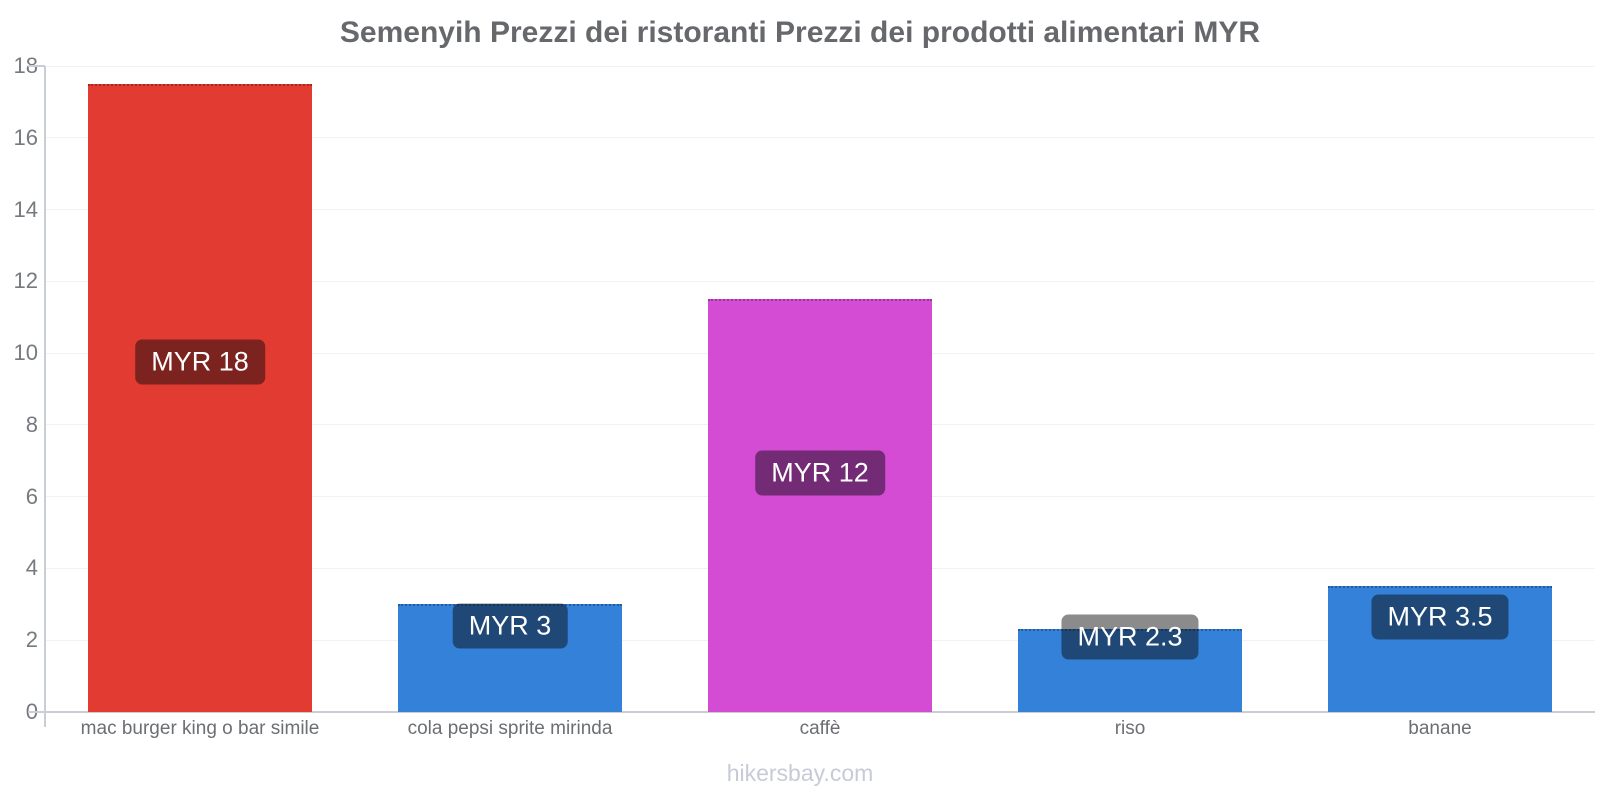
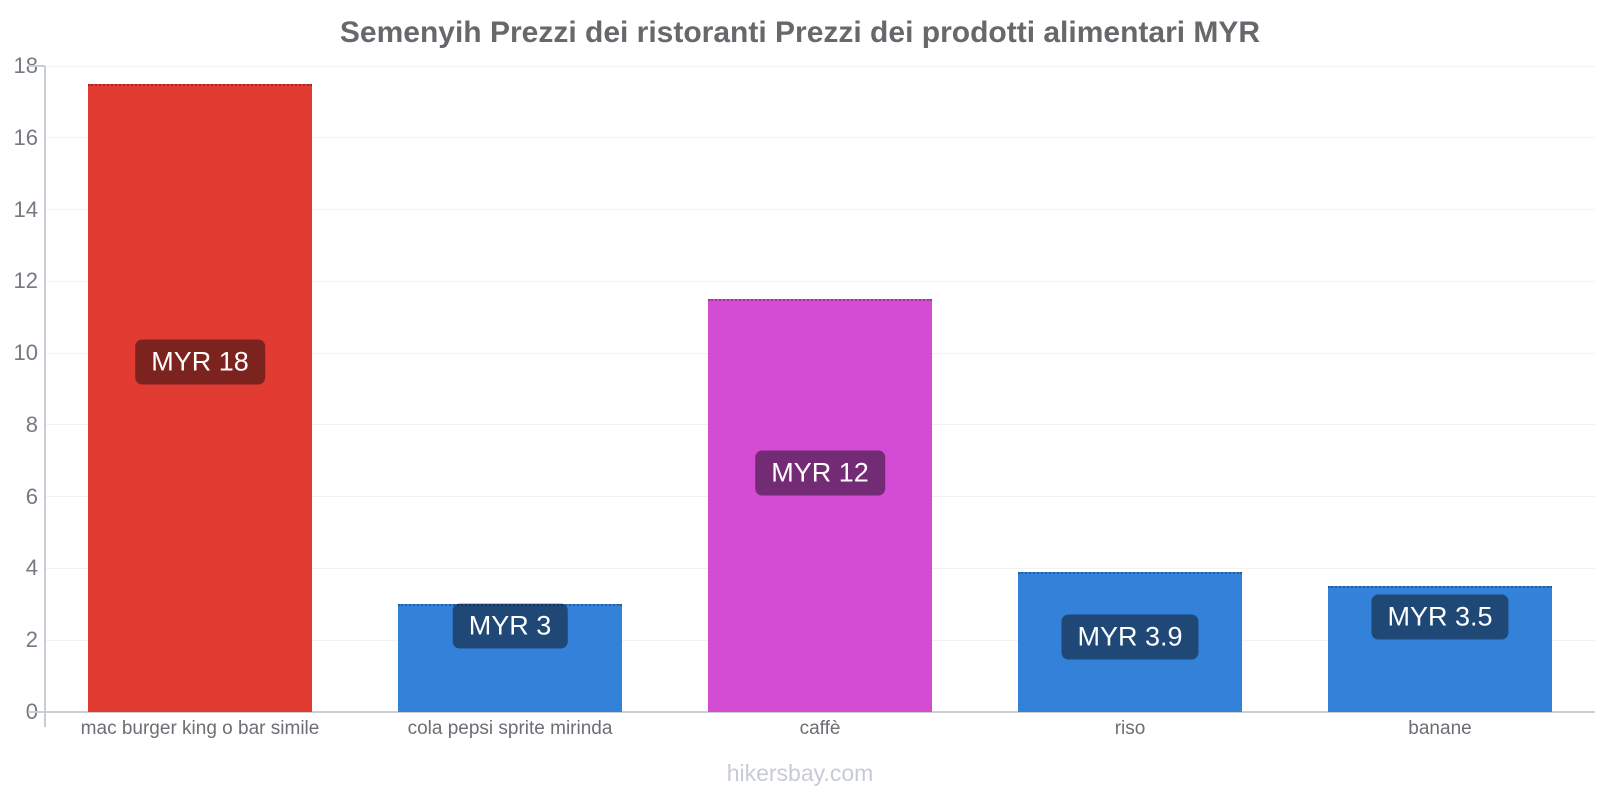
riso: 2.3 -> 3.9
